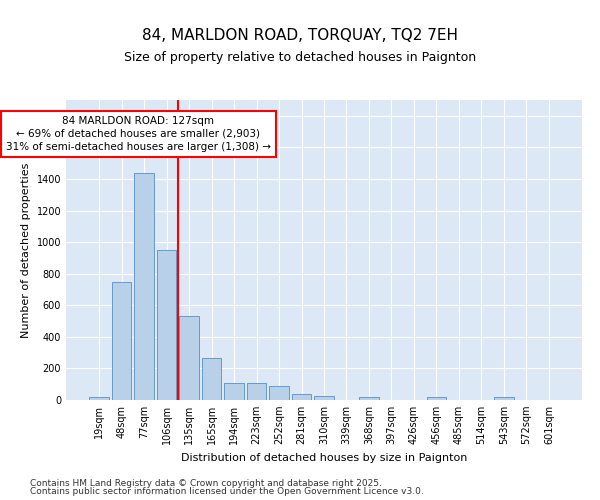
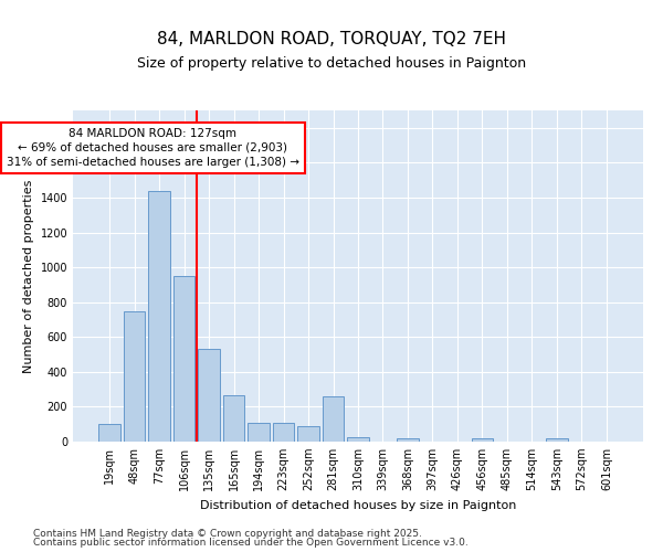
19sqm: 20 -> 100
281sqm: 40 -> 260
